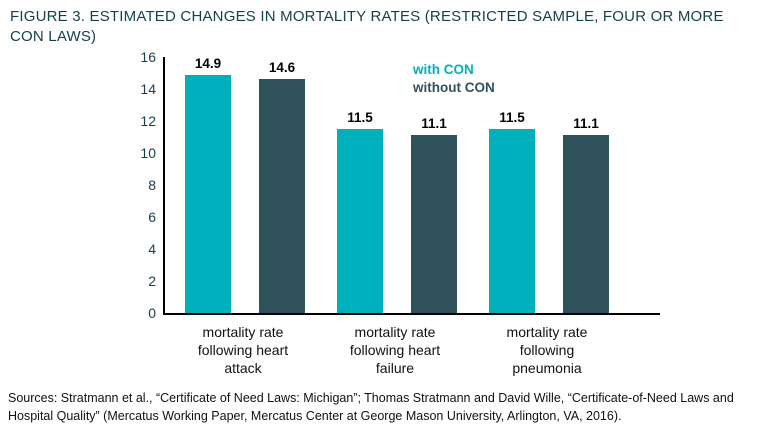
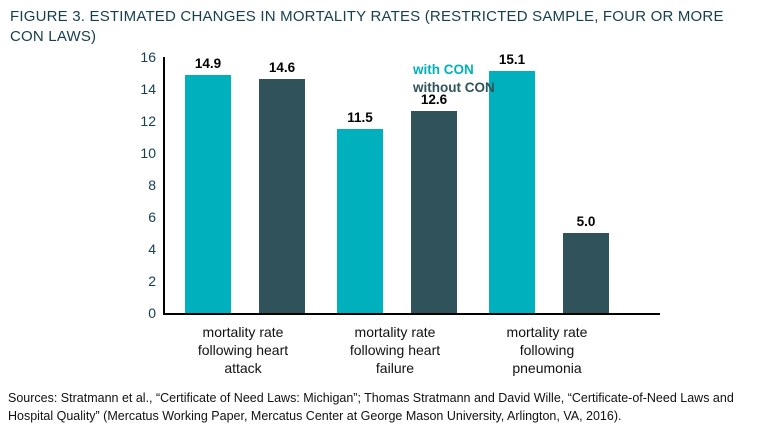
without CON/mortality rate following heart failure: 11.1 -> 12.6
with CON/mortality rate following pneumonia: 11.5 -> 15.1
without CON/mortality rate following pneumonia: 11.1 -> 5.0
